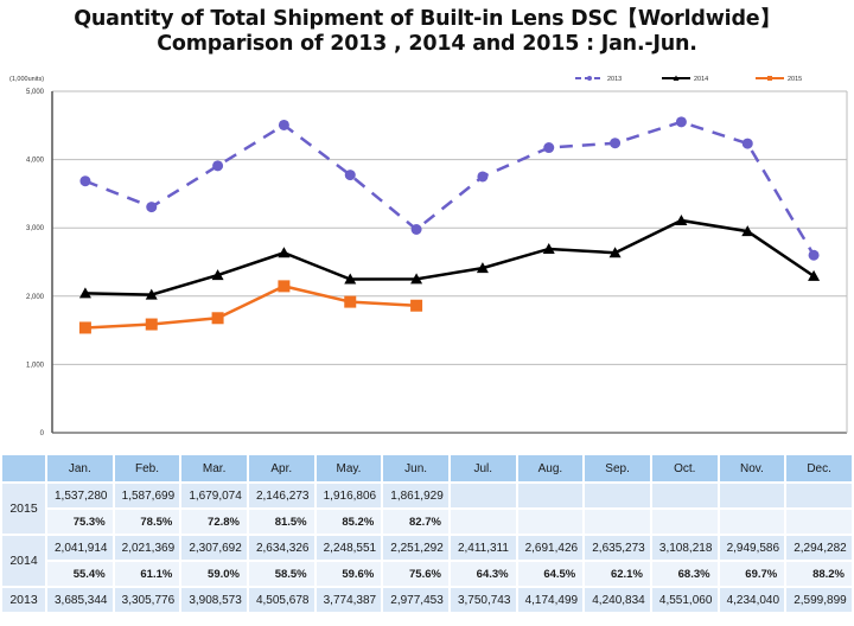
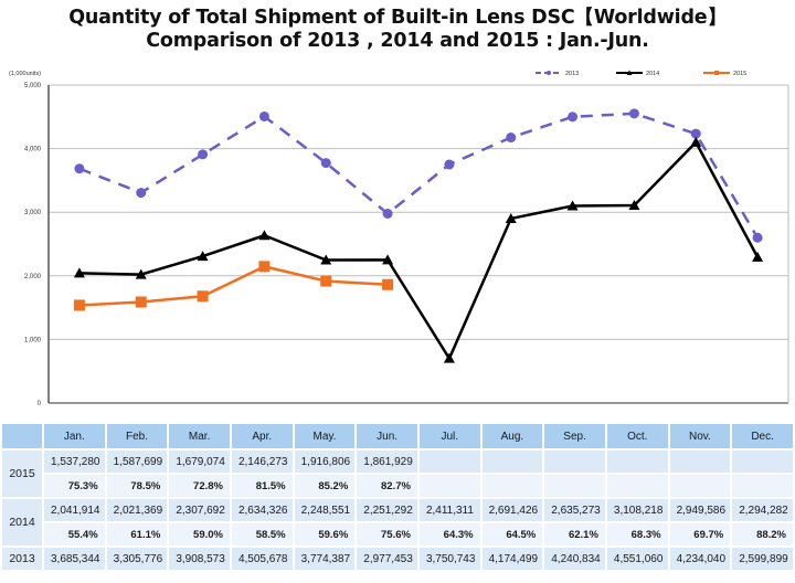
2014/Jul.: 2400 -> 700
2014/Aug.: 2700 -> 2900
2013/Sep.: 4200 -> 4500
2014/Sep.: 2600 -> 3100
2014/Nov.: 2900 -> 4100
